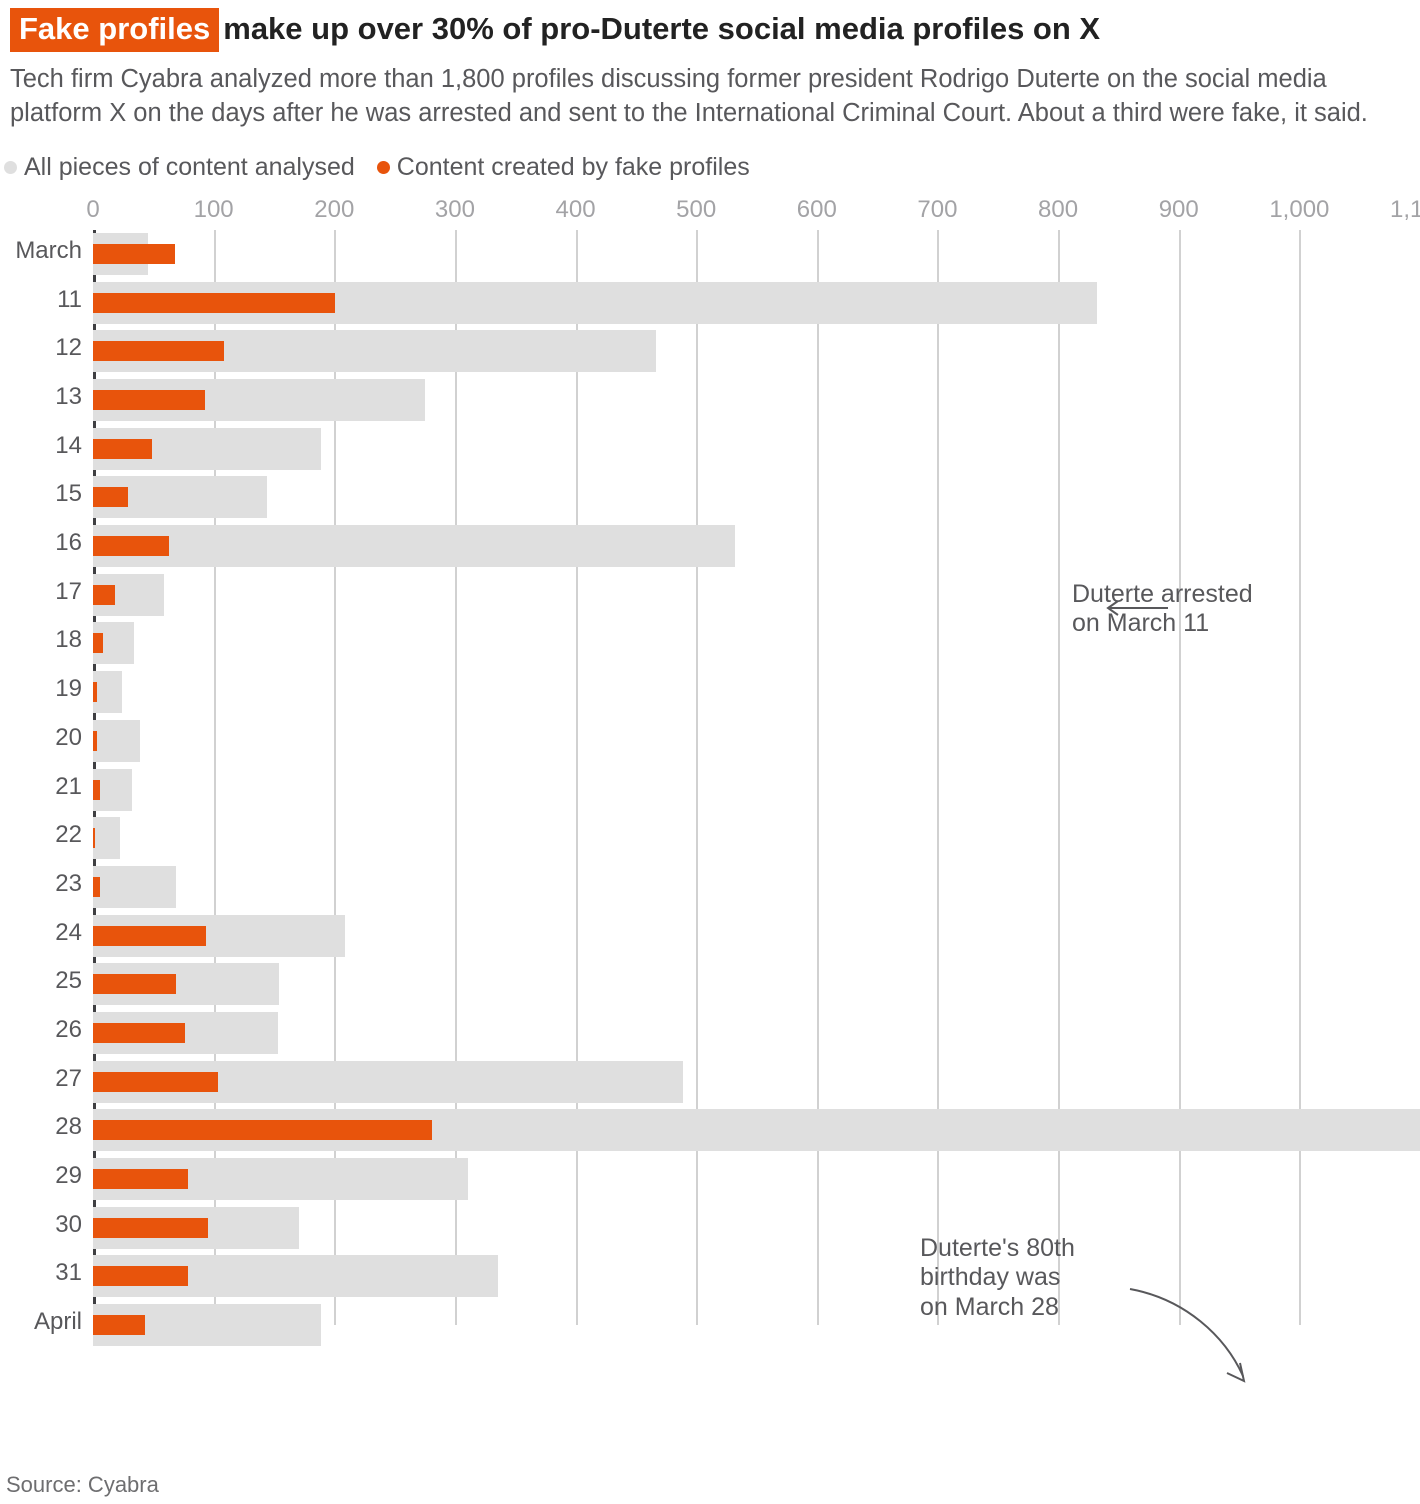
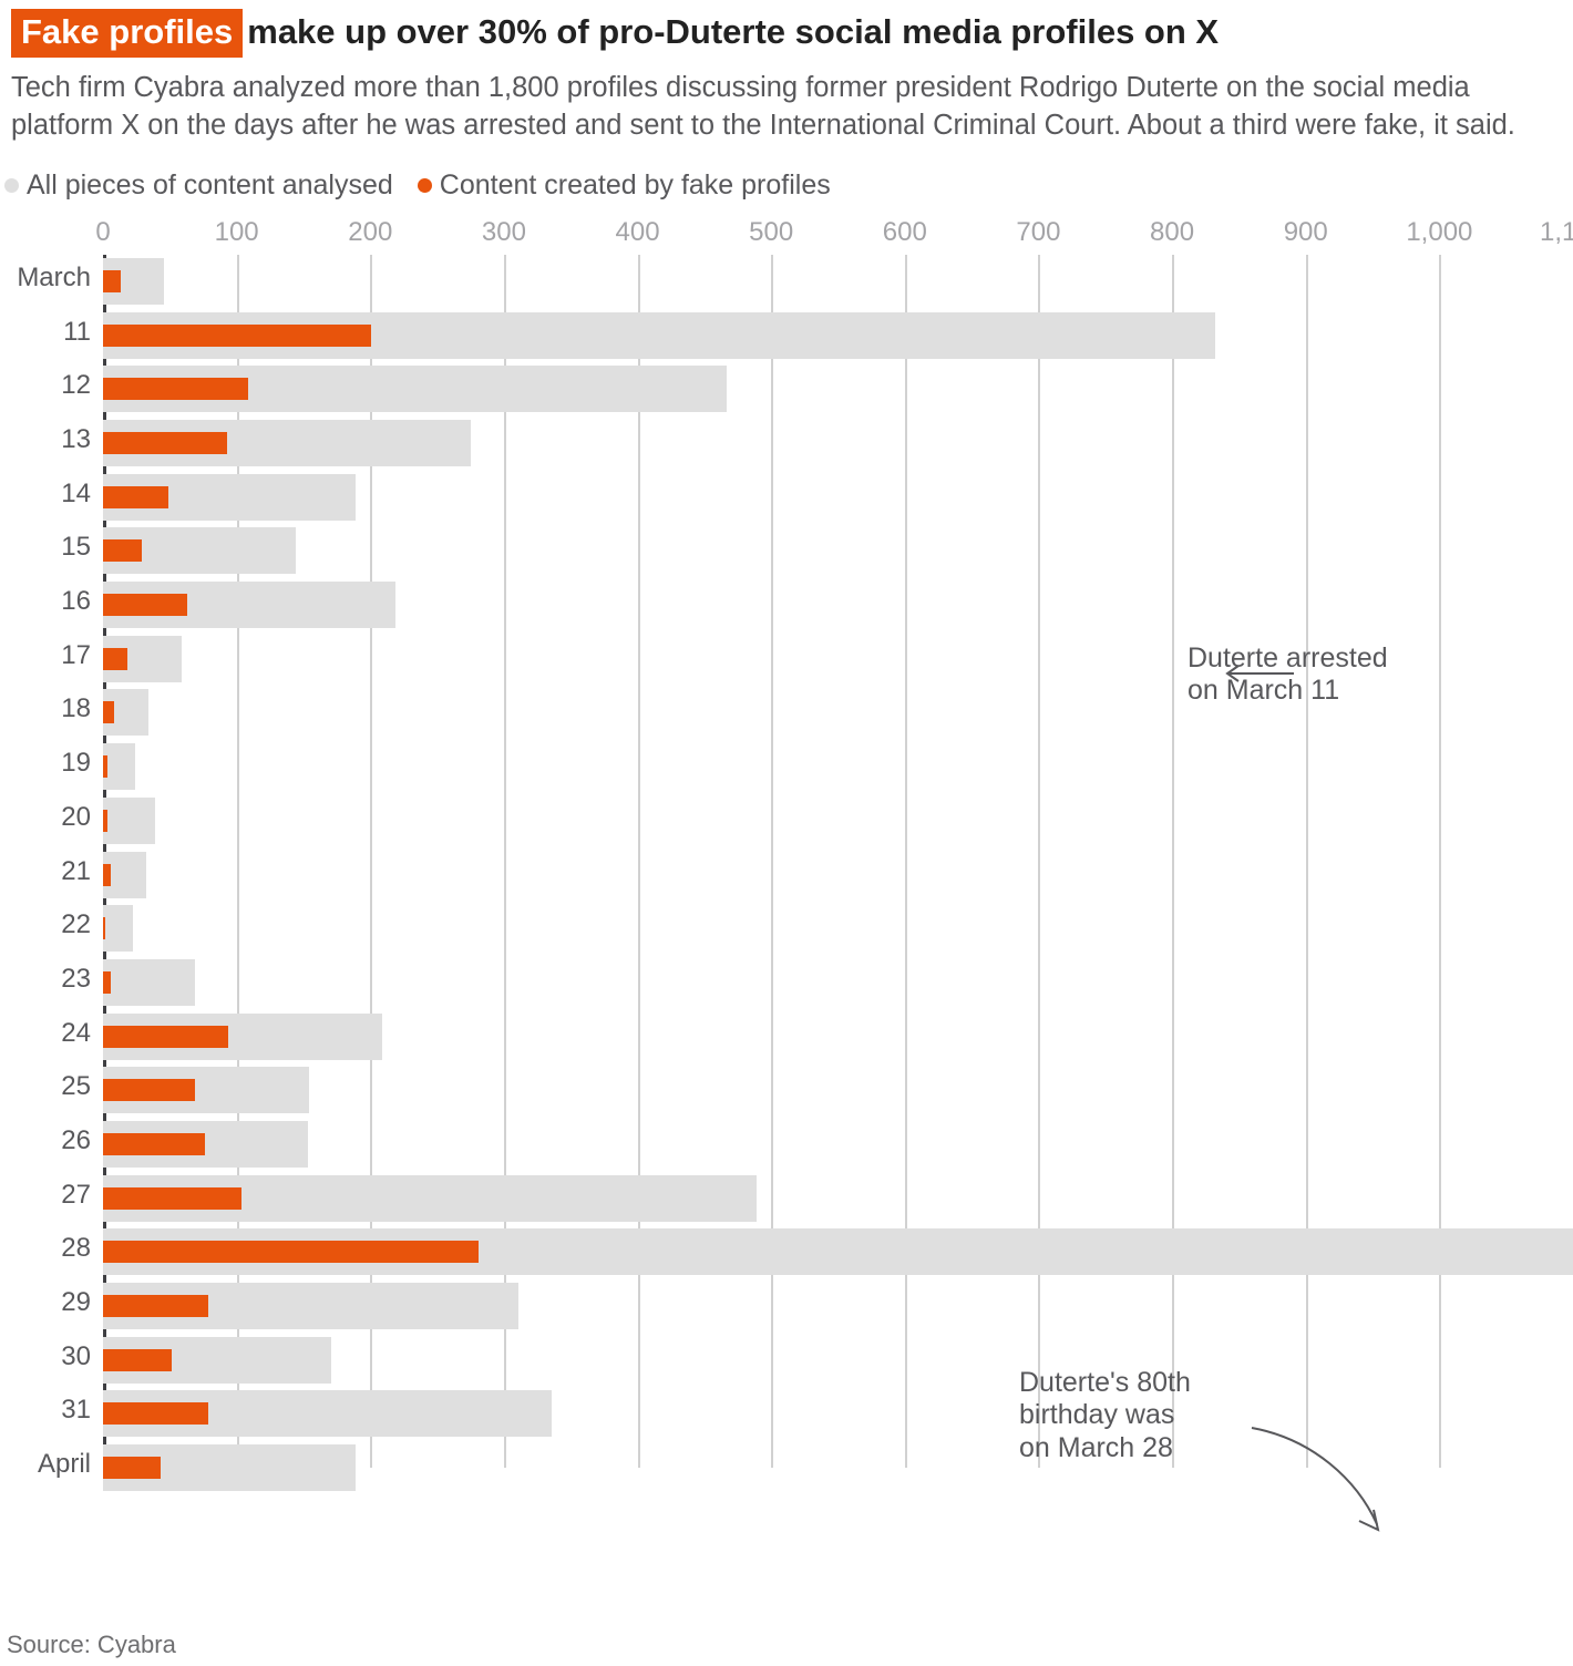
Content created by fake profiles/March: 68 -> 13
All pieces of content analysed/16: 532 -> 219
Content created by fake profiles/30: 95 -> 51
